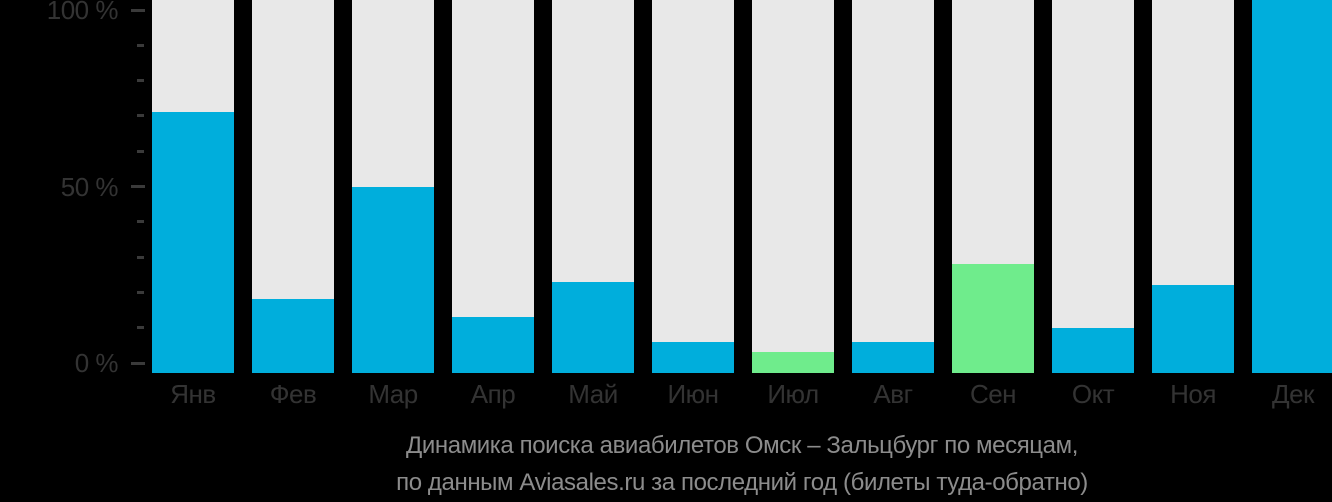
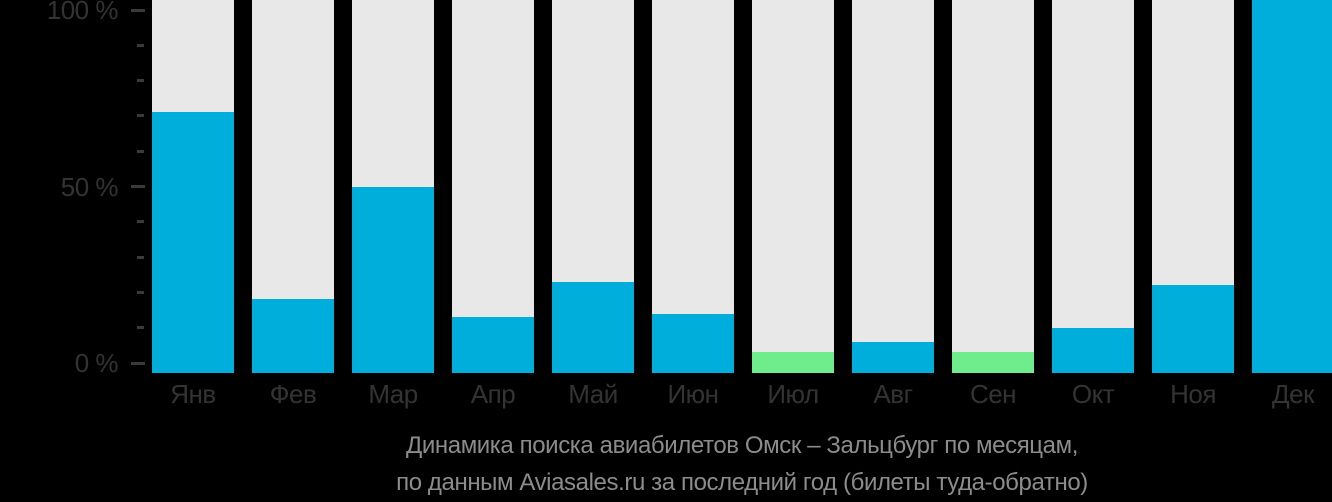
Июн: 6% -> 14%
Сен: 28% -> 3%
